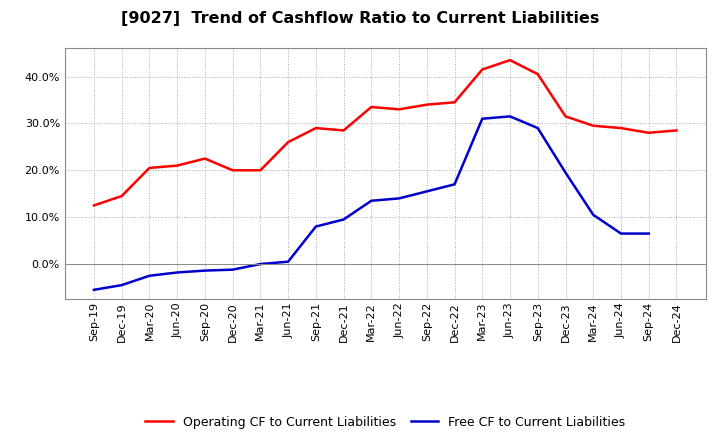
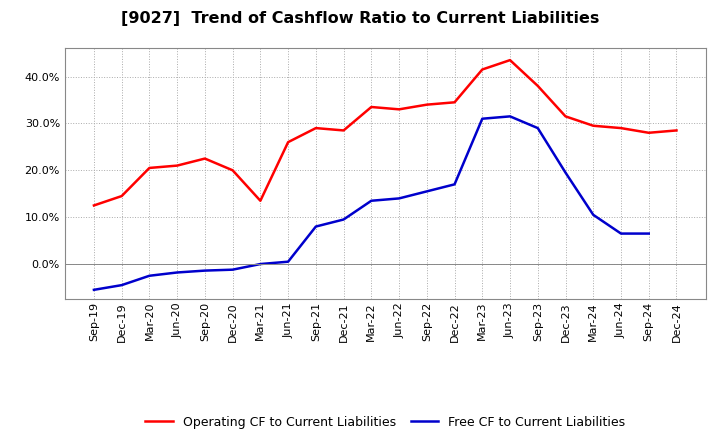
Operating CF to Current Liabilities/Mar-21: 20.0% -> 13.5%
Operating CF to Current Liabilities/Sep-23: 40.5% -> 38.0%
